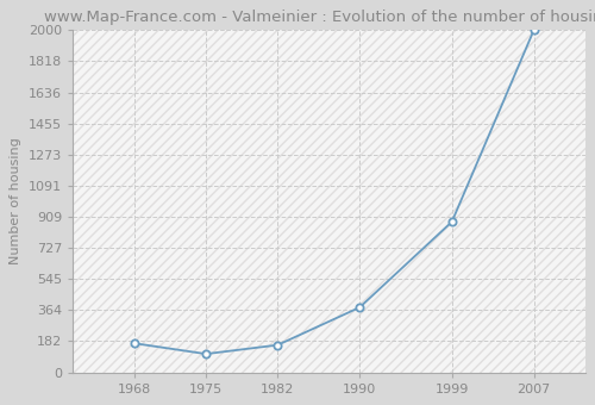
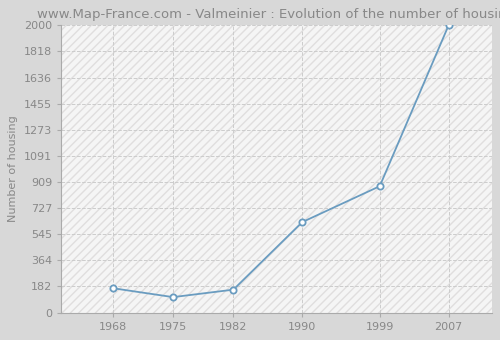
1990: 380 -> 630
